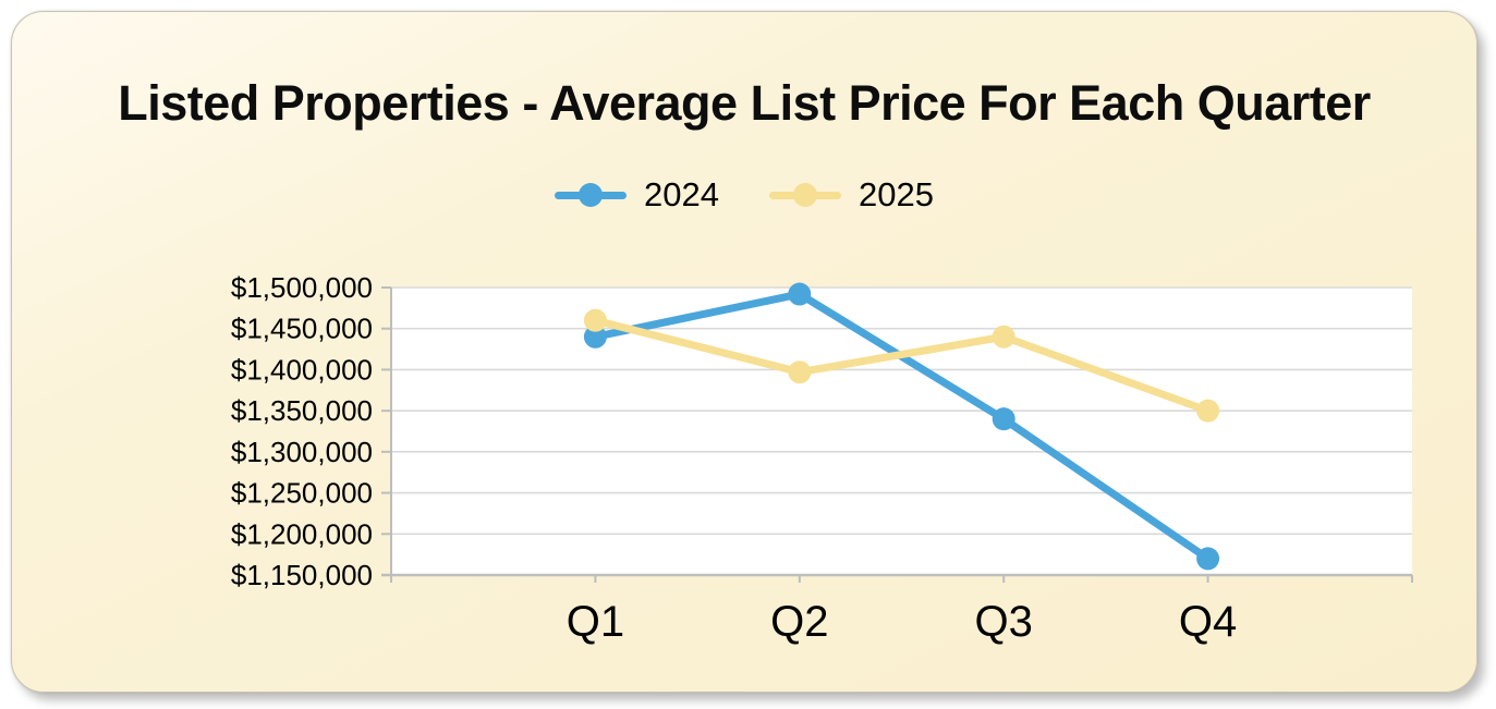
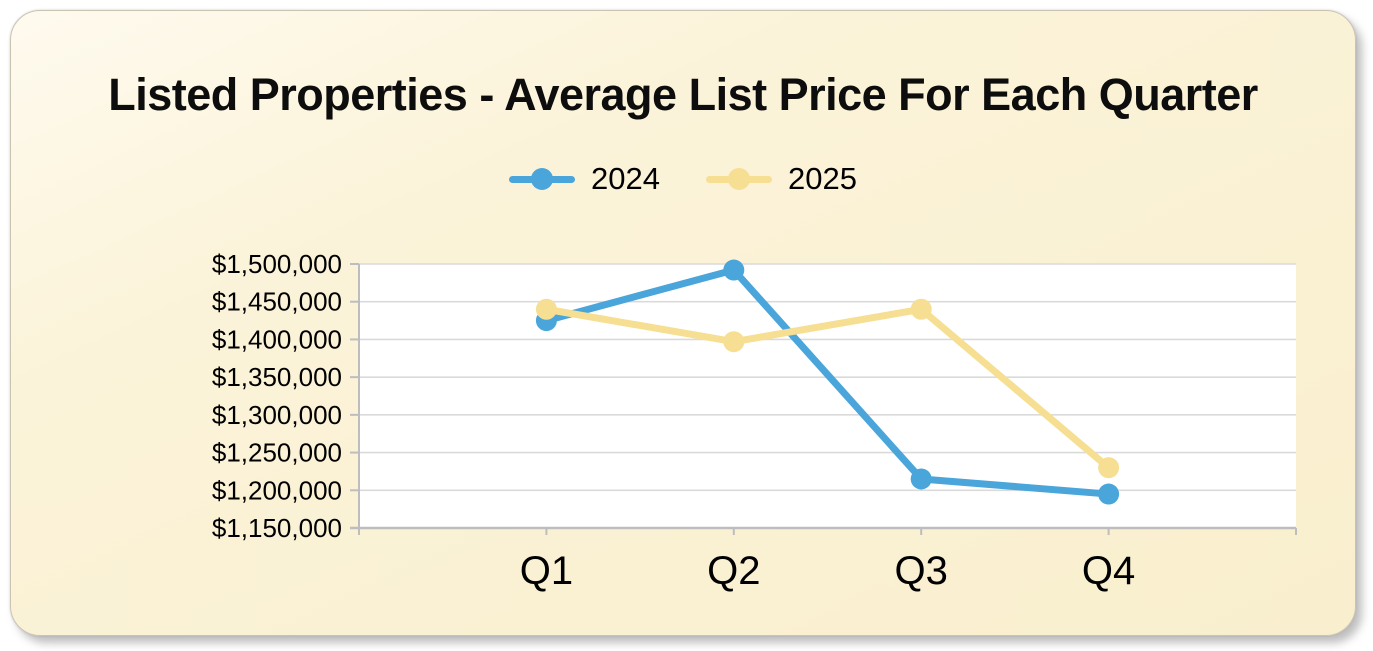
2024/Q1: $1440000 -> $1420000
2025/Q1: $1460000 -> $1440000
2024/Q3: $1340000 -> $1220000
2024/Q4: $1170000 -> $1200000
2025/Q4: $1350000 -> $1230000
